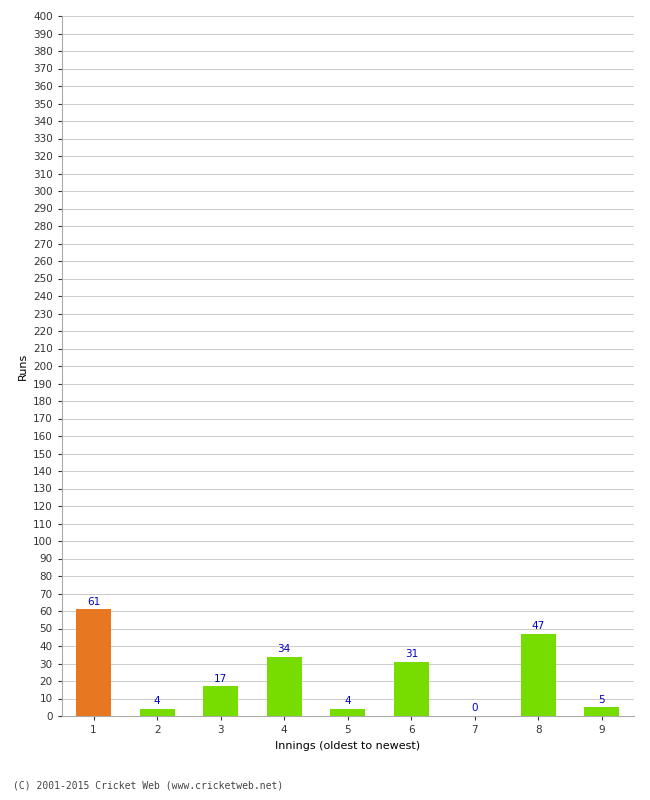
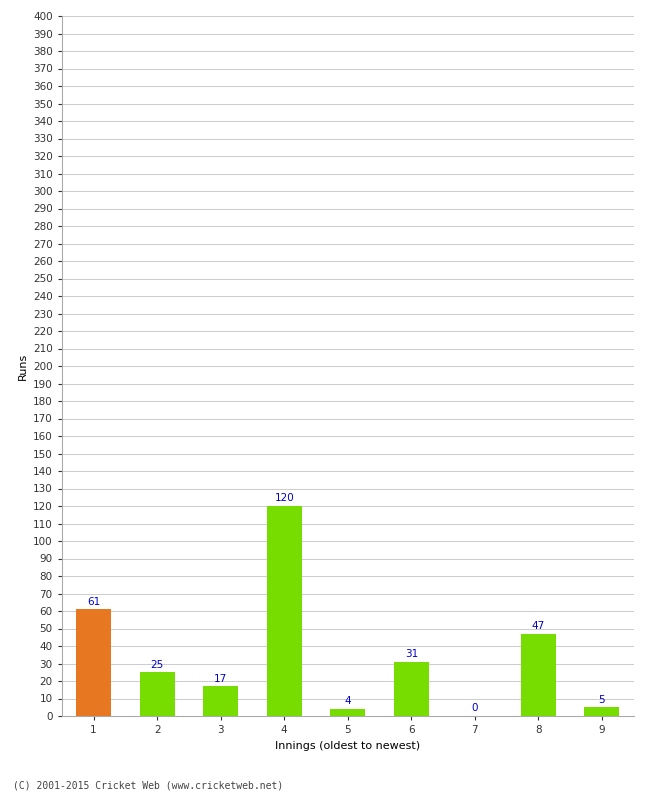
2: 4 -> 25
4: 34 -> 120
